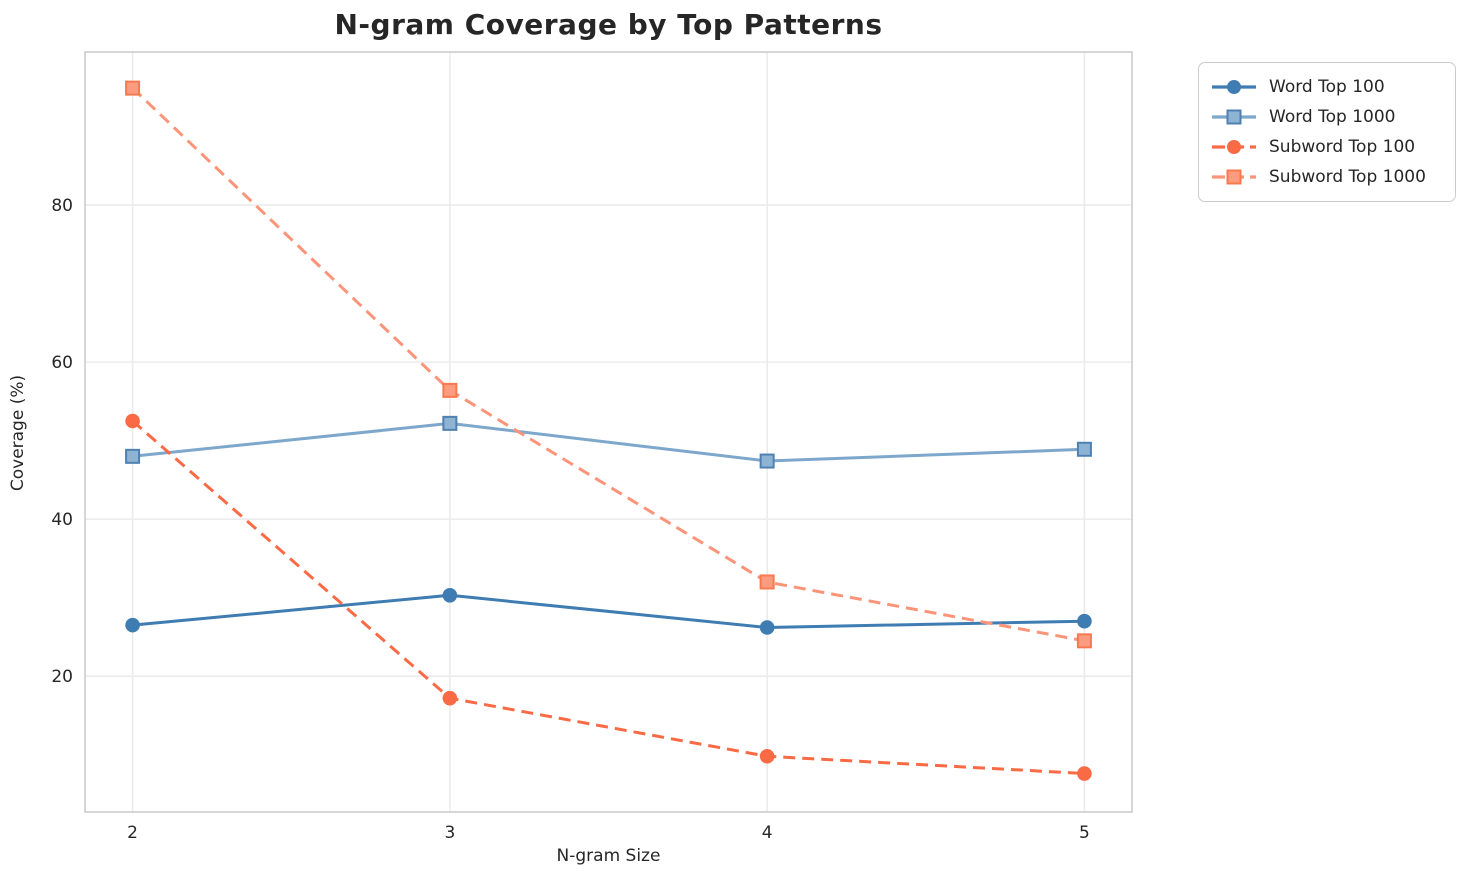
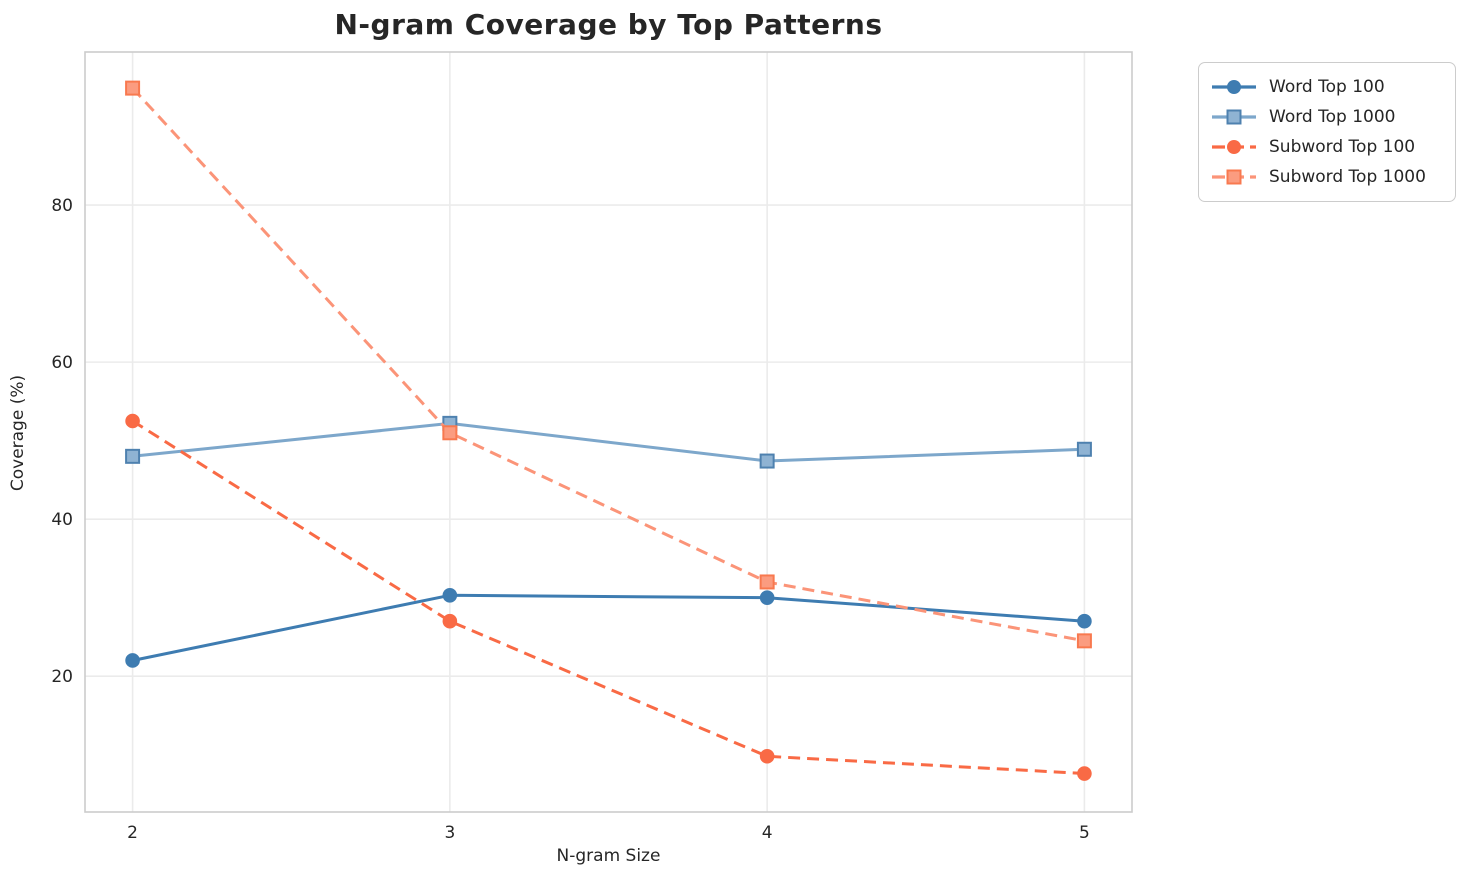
Word Top 100/2: 26 -> 22
Subword Top 100/3: 17 -> 27
Subword Top 1000/3: 56 -> 51
Word Top 100/4: 26 -> 30
